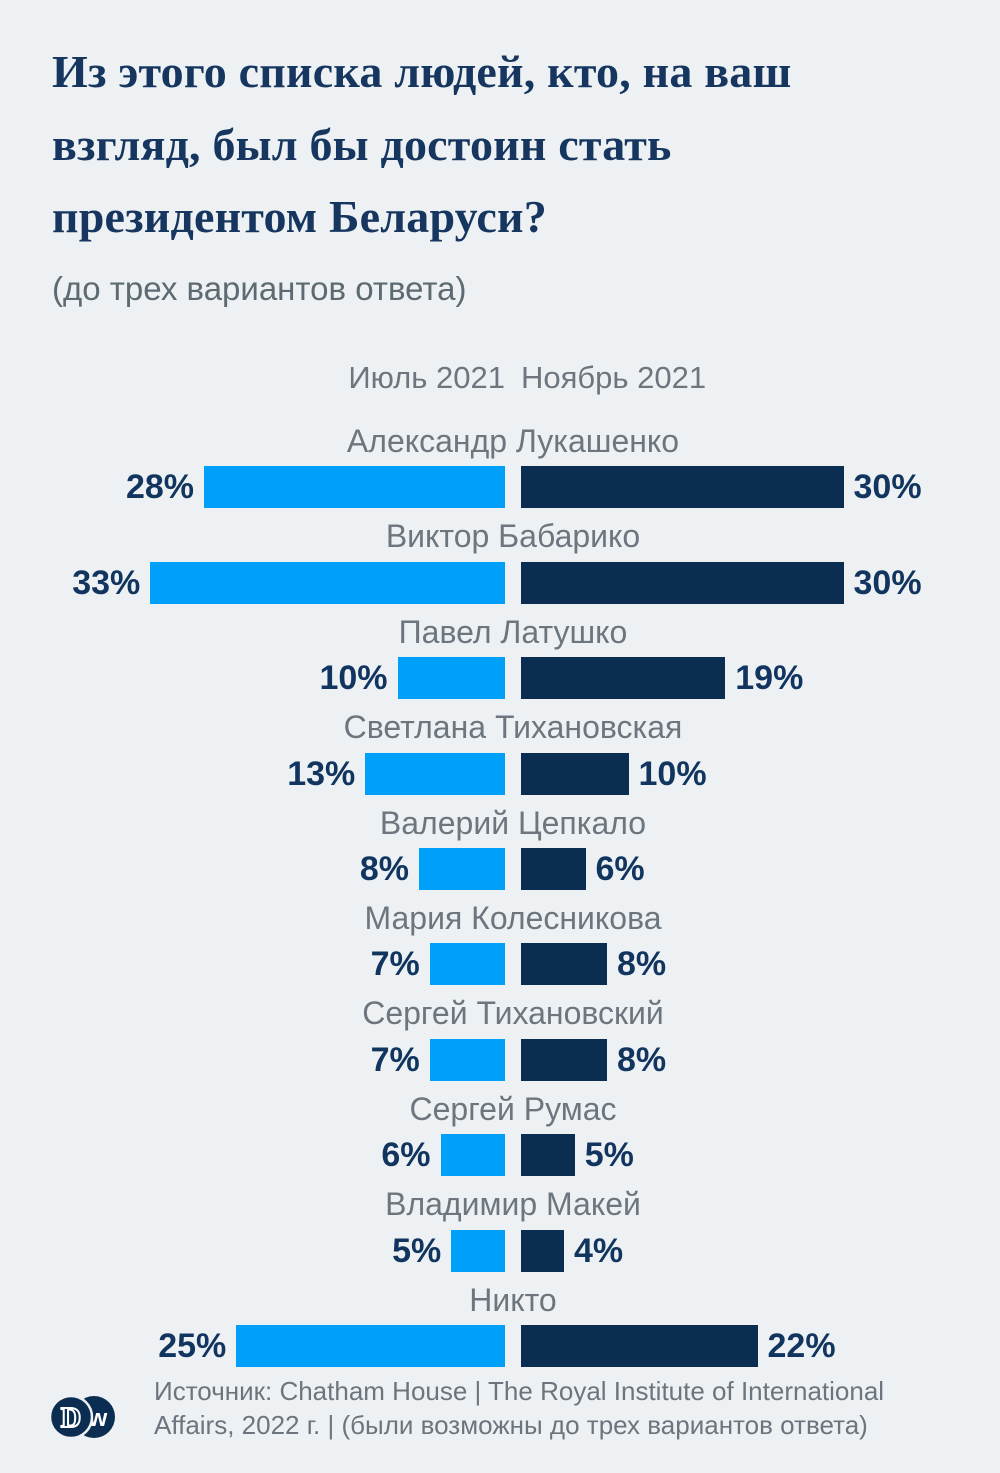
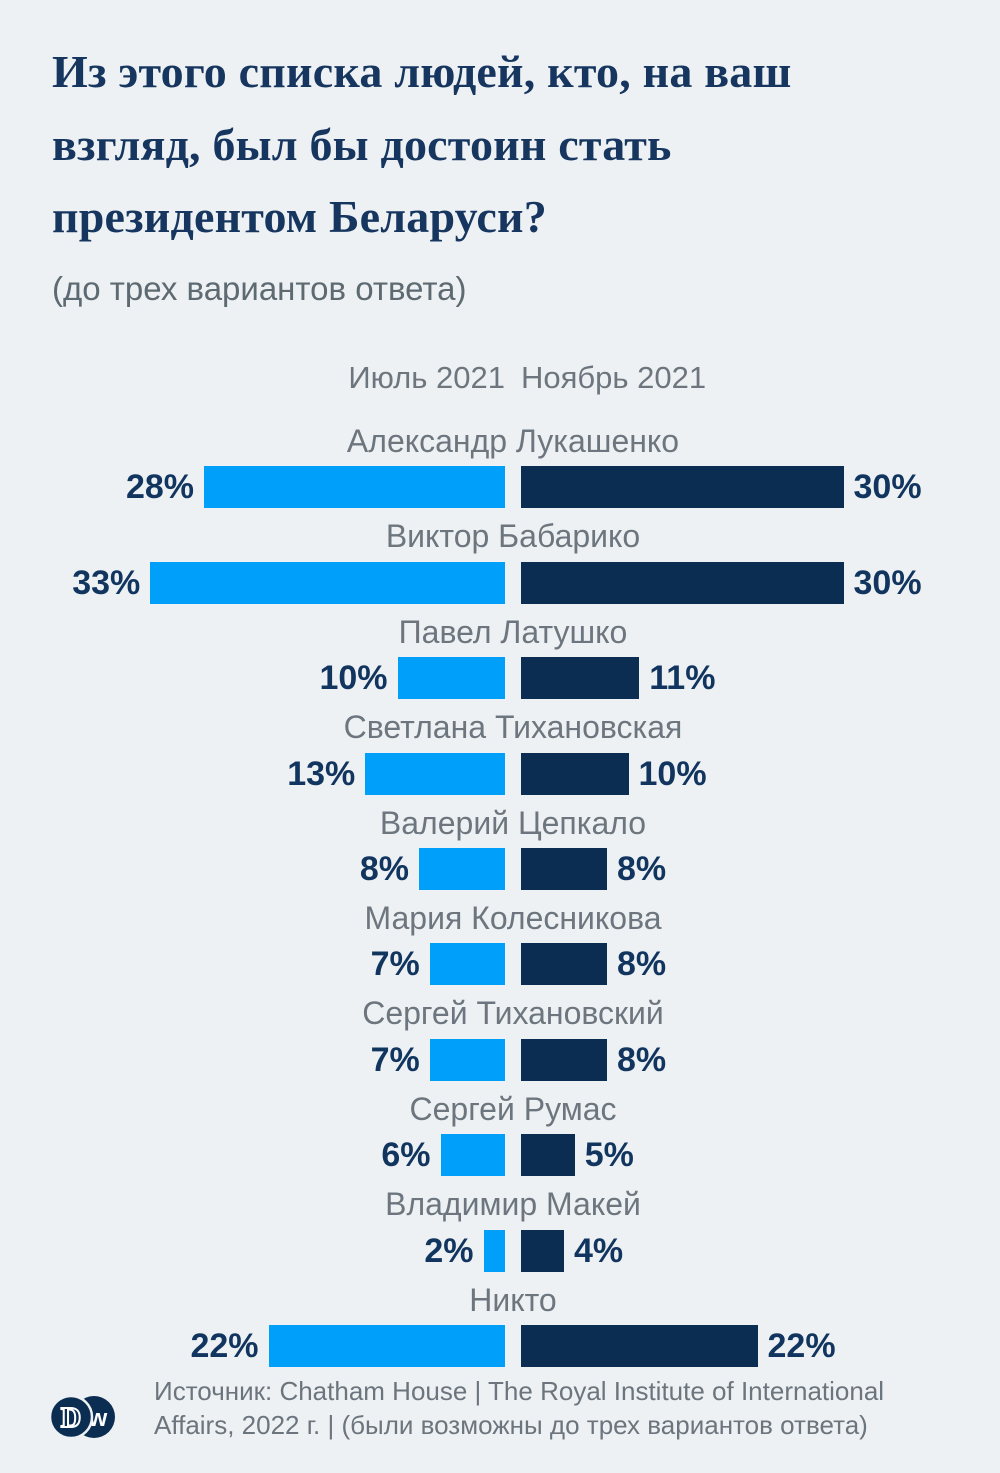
Ноябрь 2021/Павел Латушко: 19% -> 11%
Ноябрь 2021/Валерий Цепкало: 6% -> 8%
Июль 2021/Владимир Макей: 5% -> 2%
Июль 2021/Никто: 25% -> 22%
